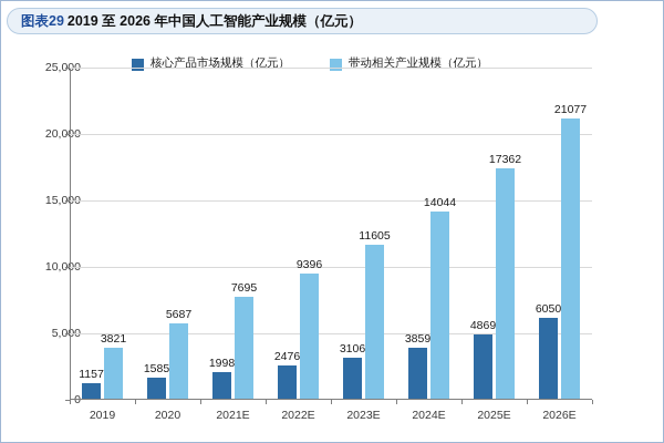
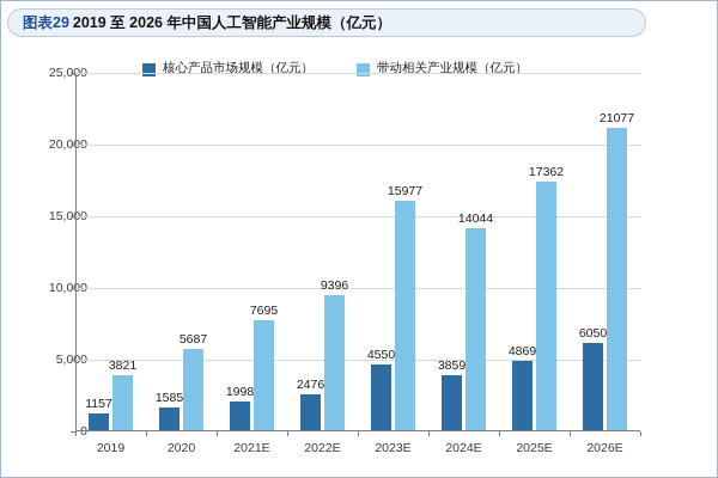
核心产品市场规模（亿元）/2023E: 3106 -> 4550
带动相关产业规模（亿元）/2023E: 11605 -> 15977
